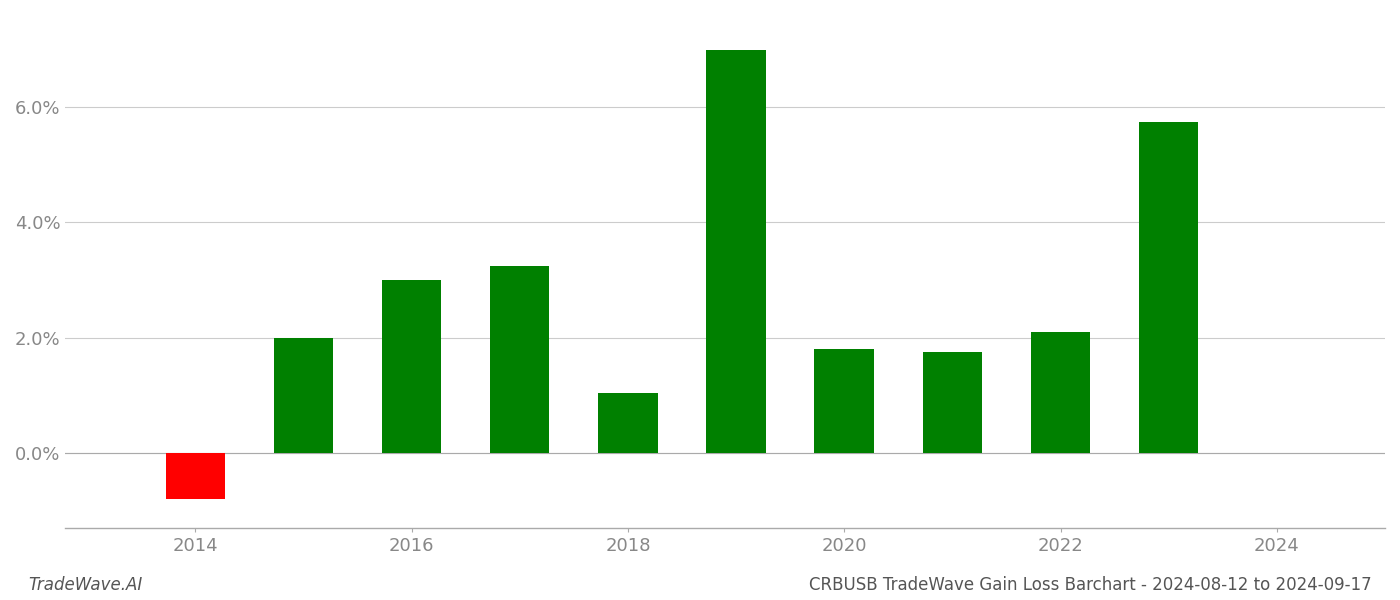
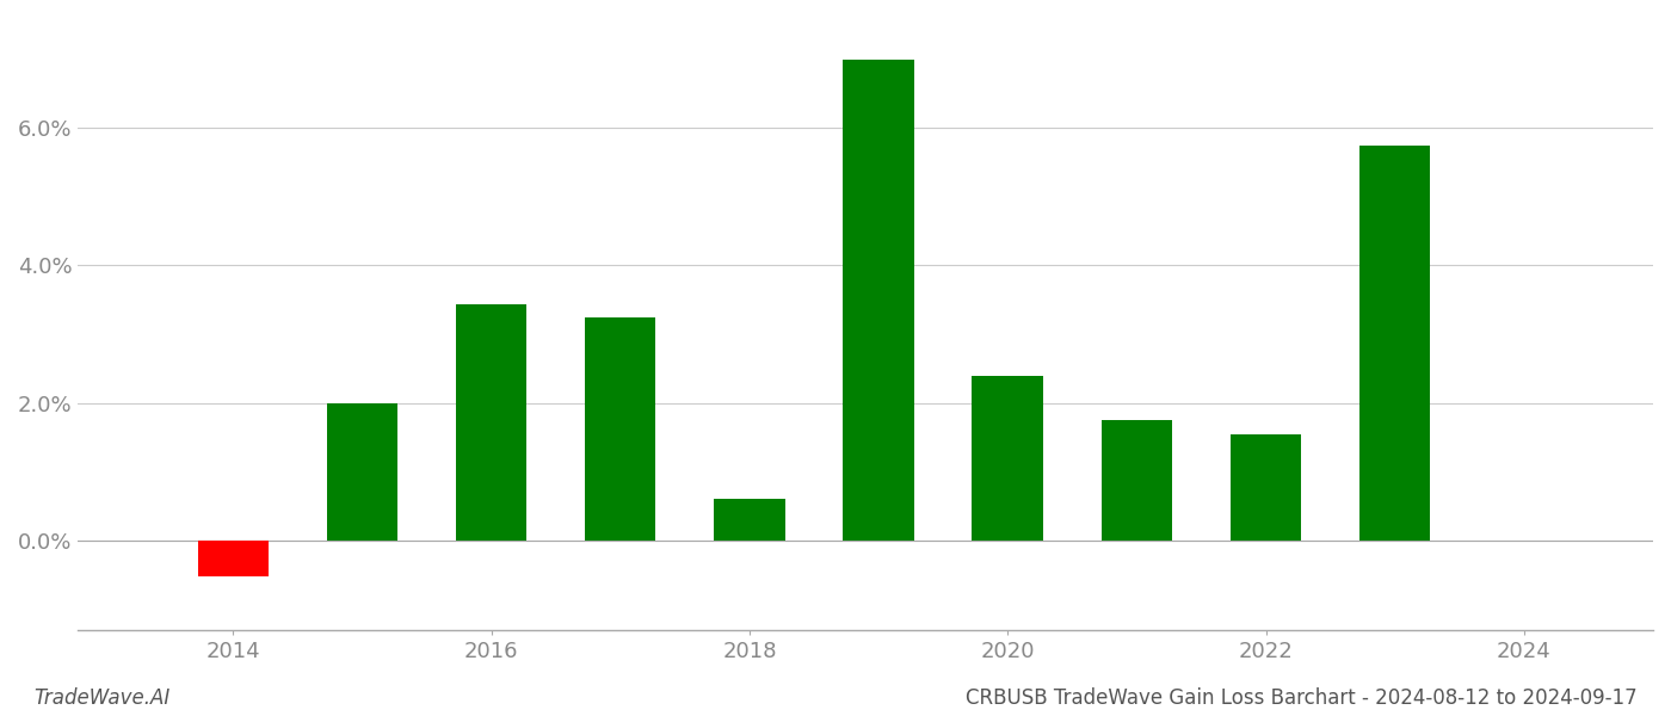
2014: -0.80% -> -0.52%
2016: 3.00% -> 3.44%
2018: 1.05% -> 0.60%
2020: 1.80% -> 2.40%
2022: 2.10% -> 1.54%
